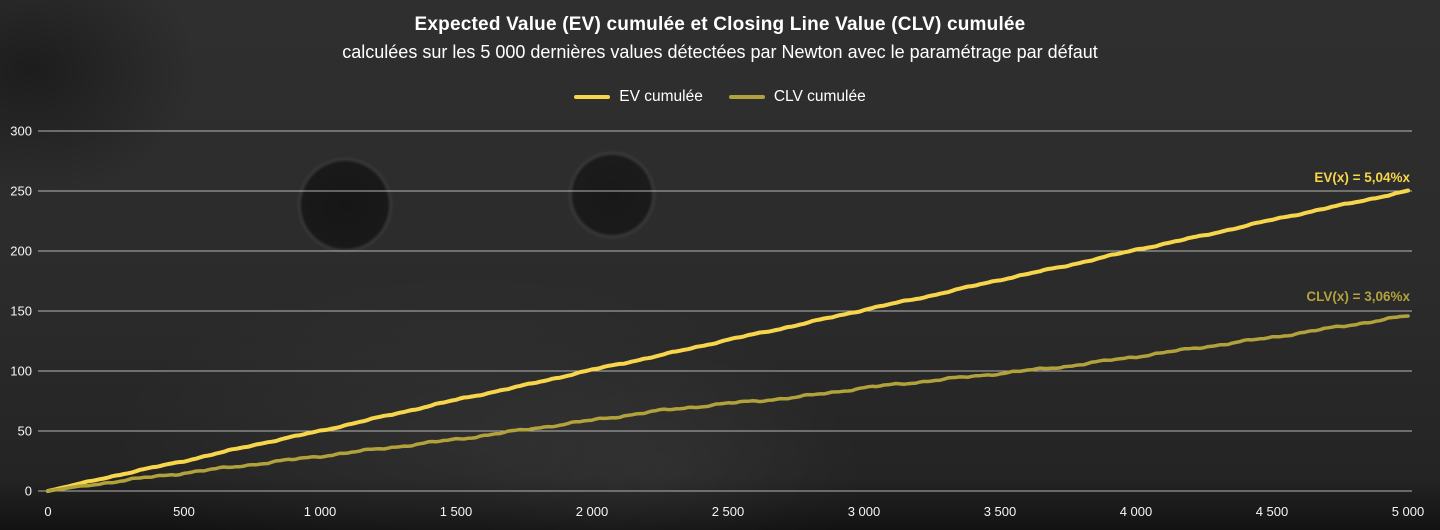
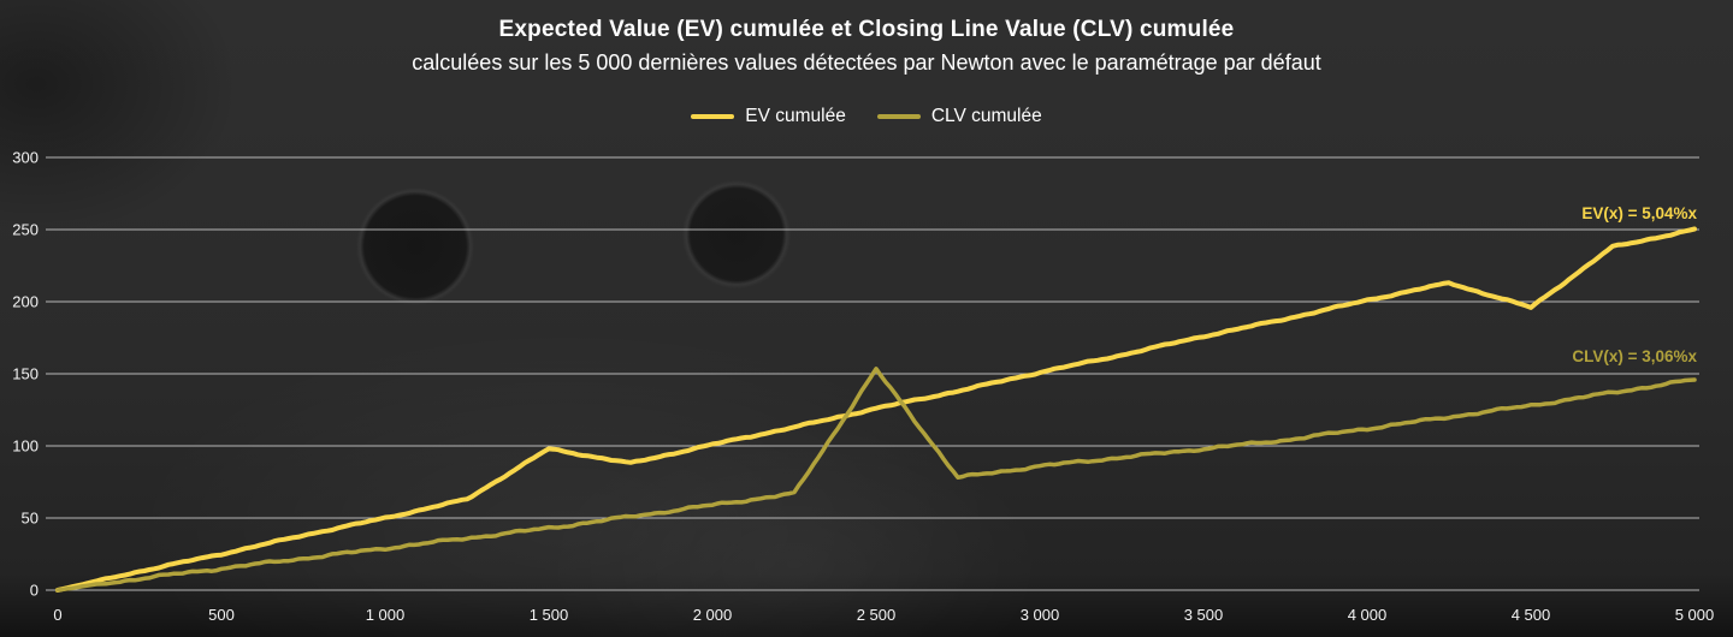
EV cumulée/1500: 76 -> 98
CLV cumulée/2500: 73 -> 153
EV cumulée/4500: 226 -> 196
